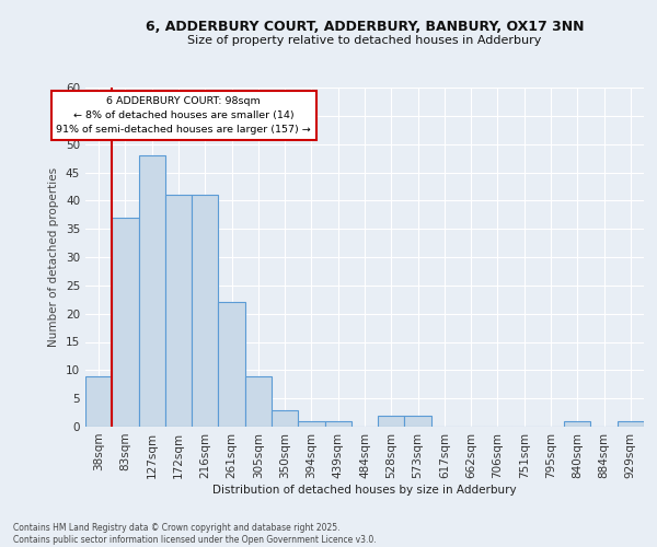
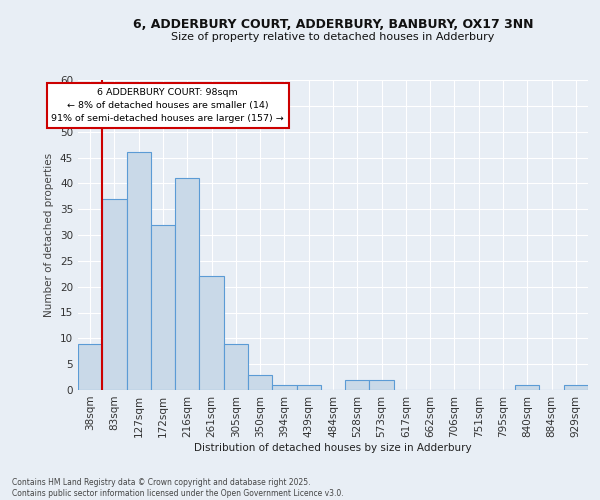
127sqm: 48 -> 46
172sqm: 41 -> 32
